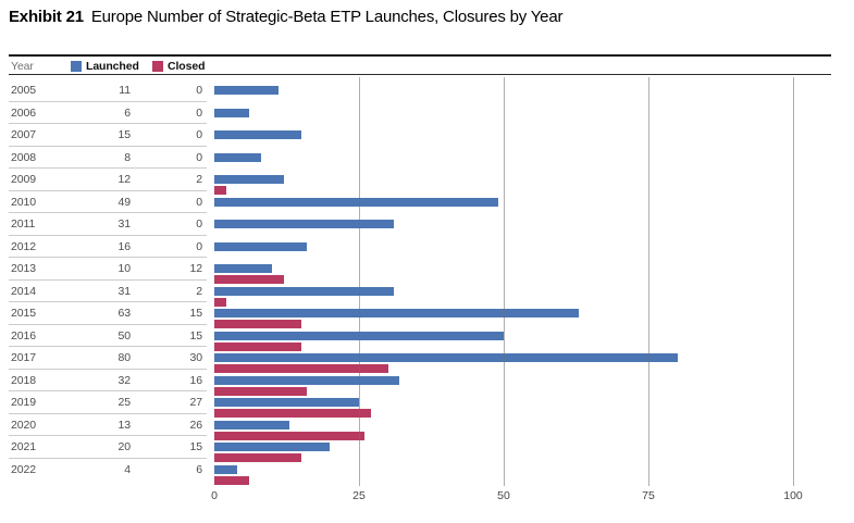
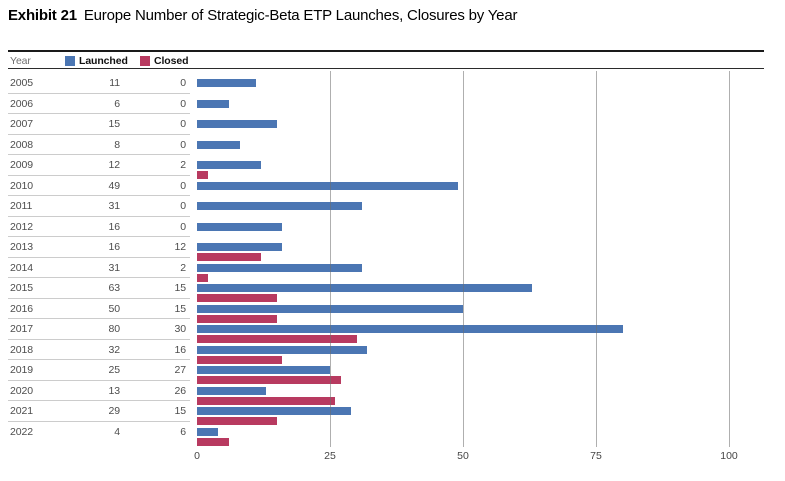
Launched/2013: 10 -> 16
Launched/2021: 20 -> 29
